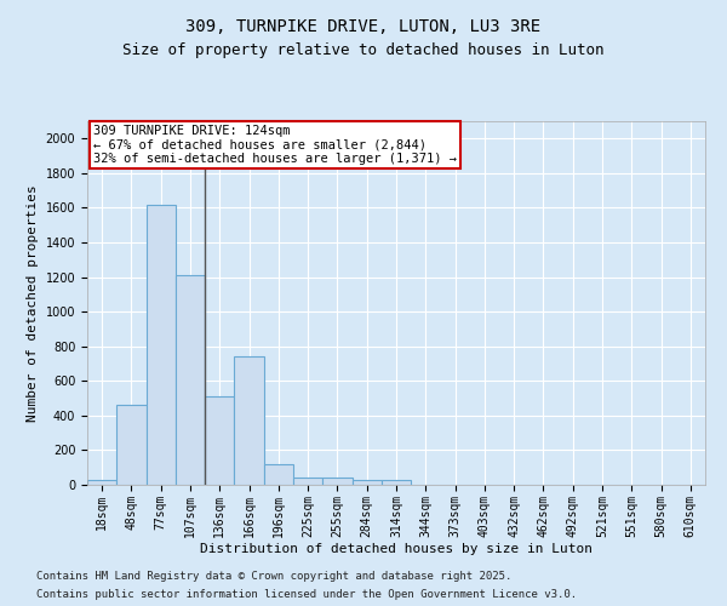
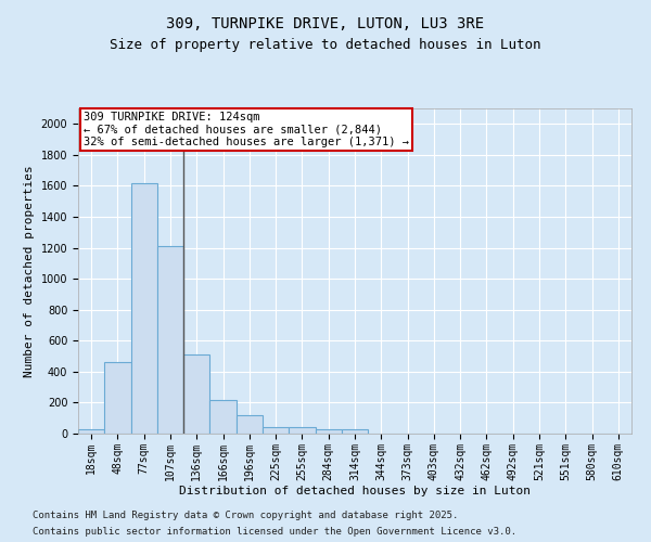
166sqm: 740 -> 220
